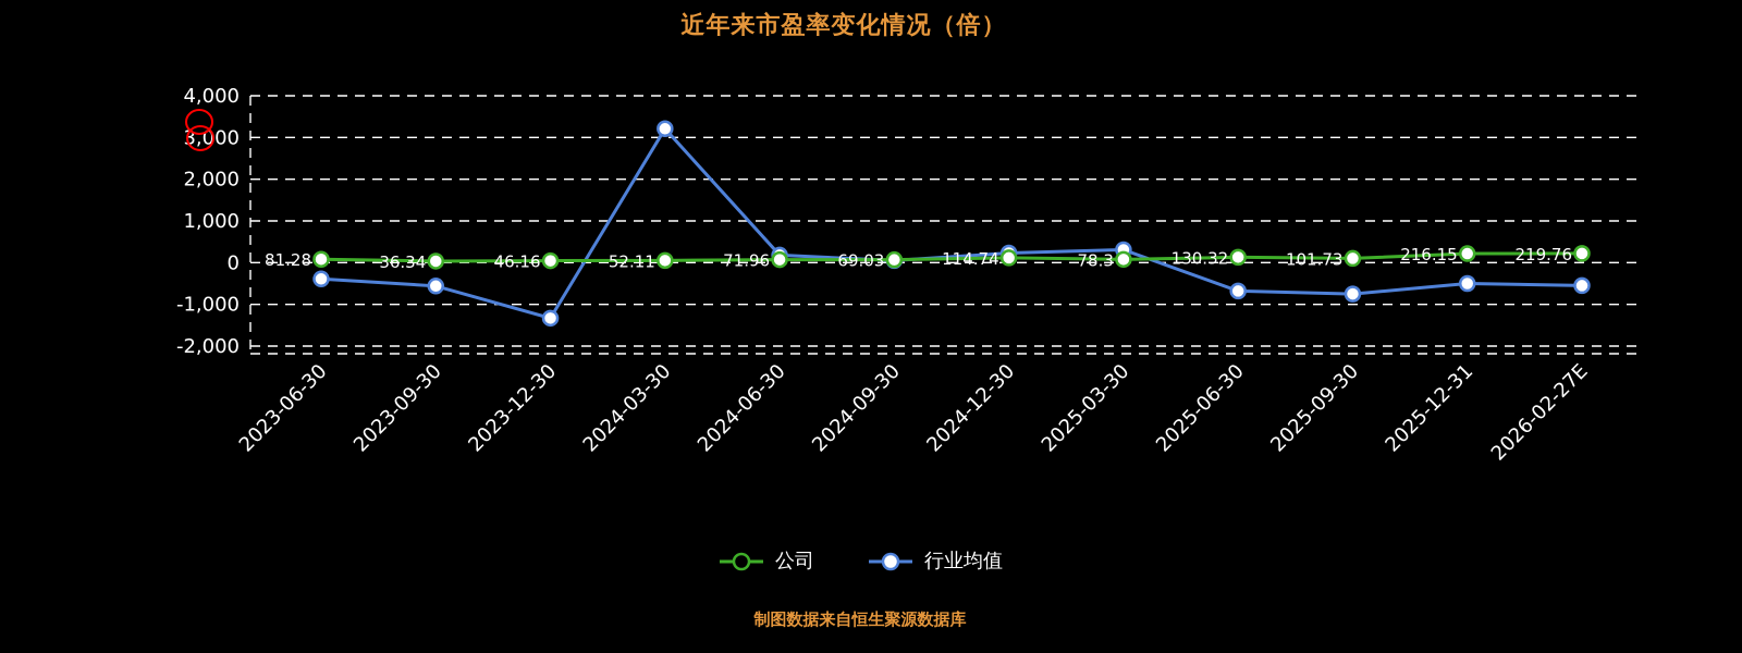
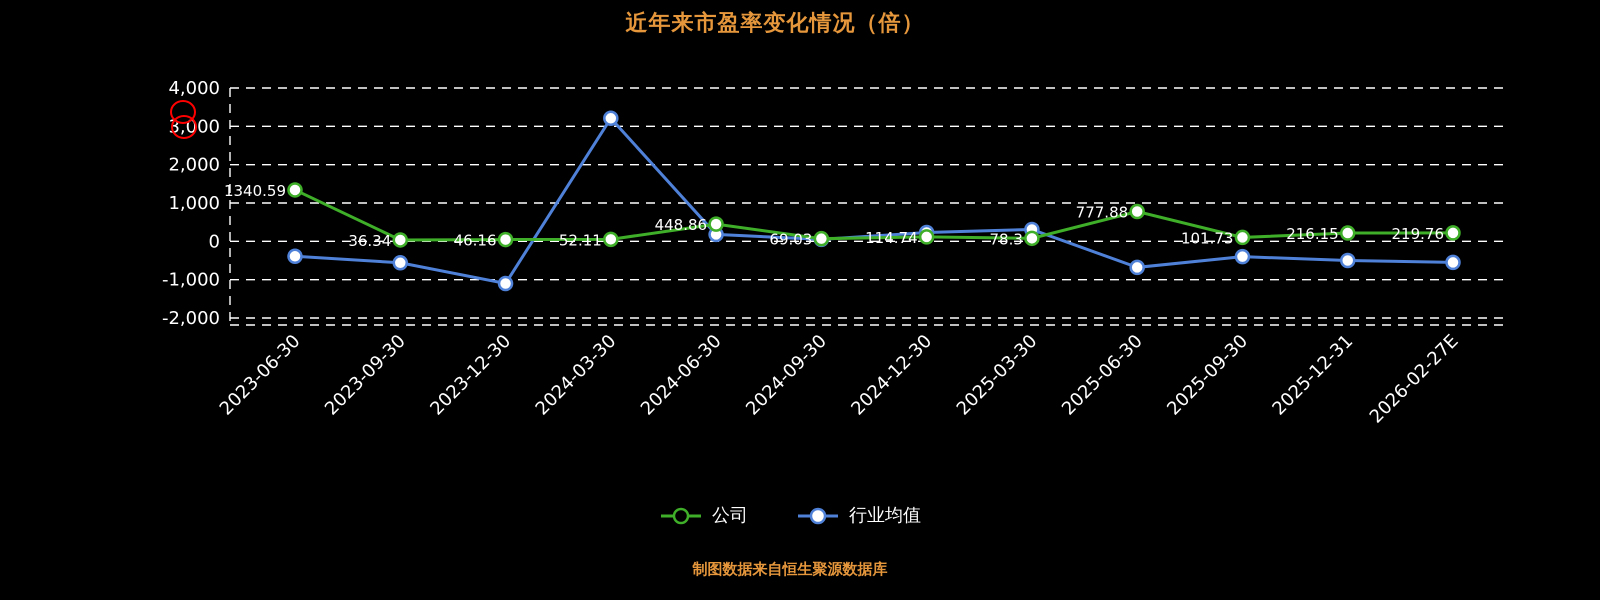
公司/2023-06-30: 81.28 -> 1340.59
行业均值/2023-12-30: -1300 -> -1100
公司/2024-06-30: 71.96 -> 448.86
公司/2025-06-30: 130.32 -> 777.88
行业均值/2025-09-30: -800 -> -400
